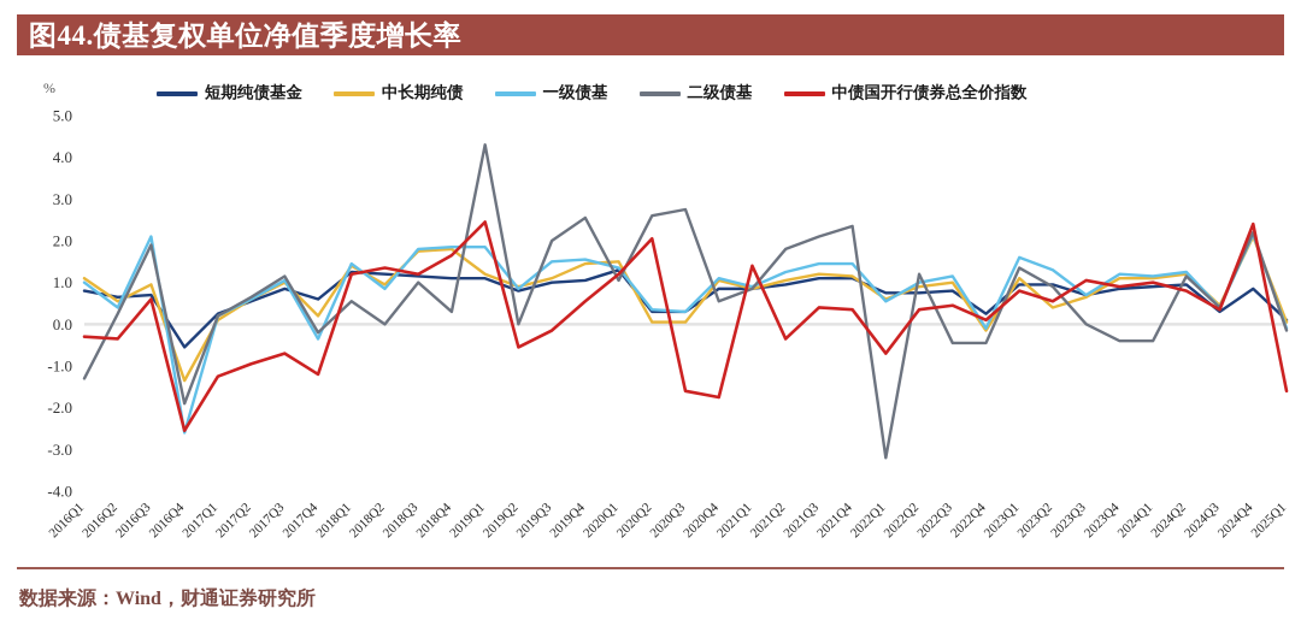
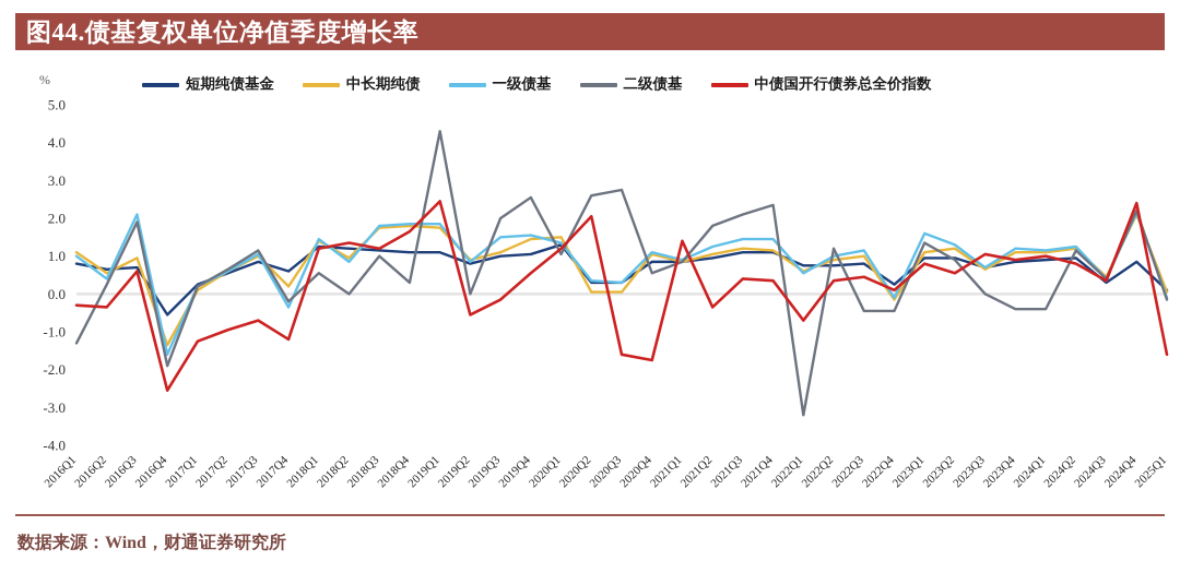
一级债基/2016Q4: -2.6 -> -1.6
中长期纯债/2019Q1: 1.2 -> 1.8
中长期纯债/2023Q2: 0.4 -> 1.2
